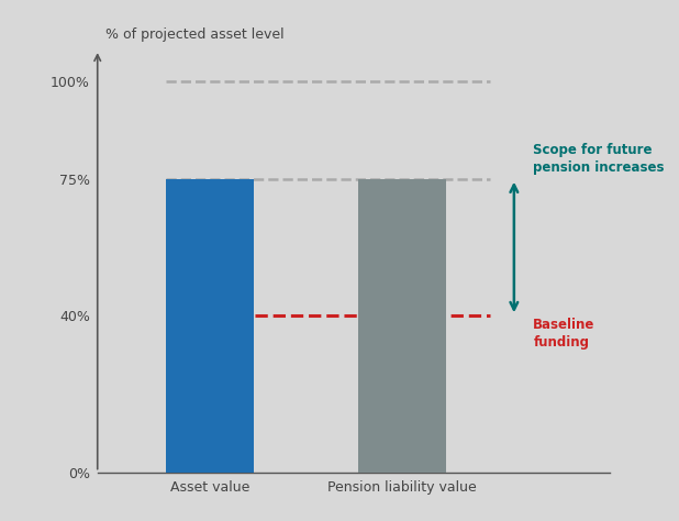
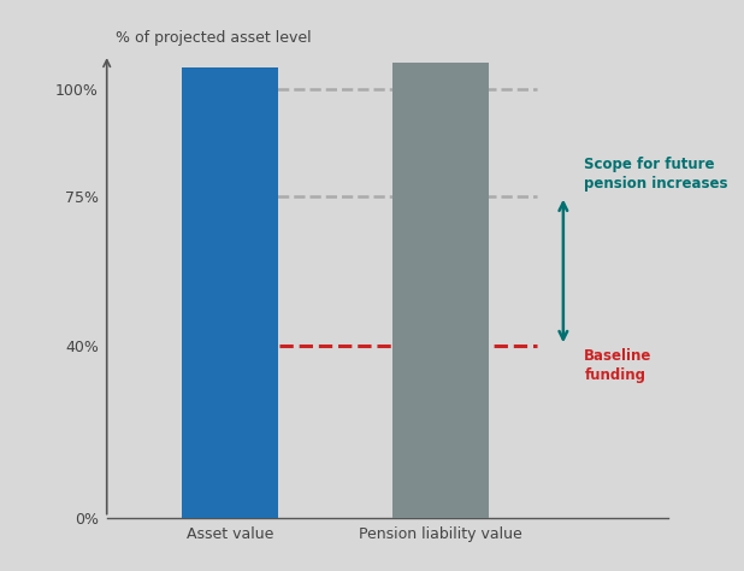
Asset value: 75% -> 105%
Pension liability value: 75% -> 106%
